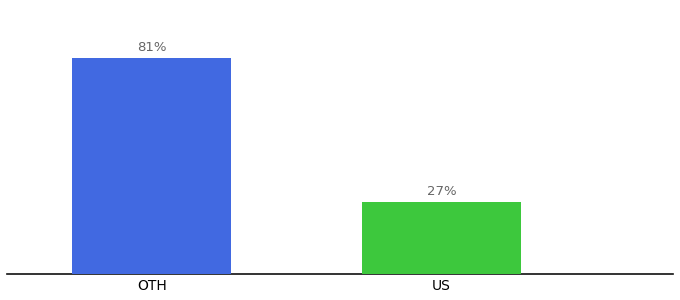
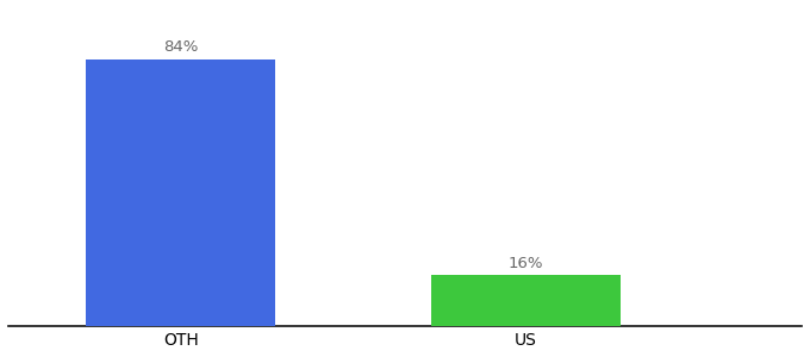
OTH: 81% -> 84%
US: 27% -> 16%
